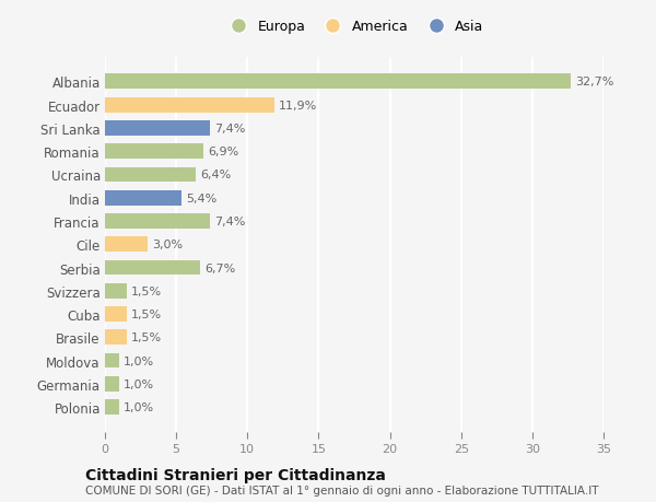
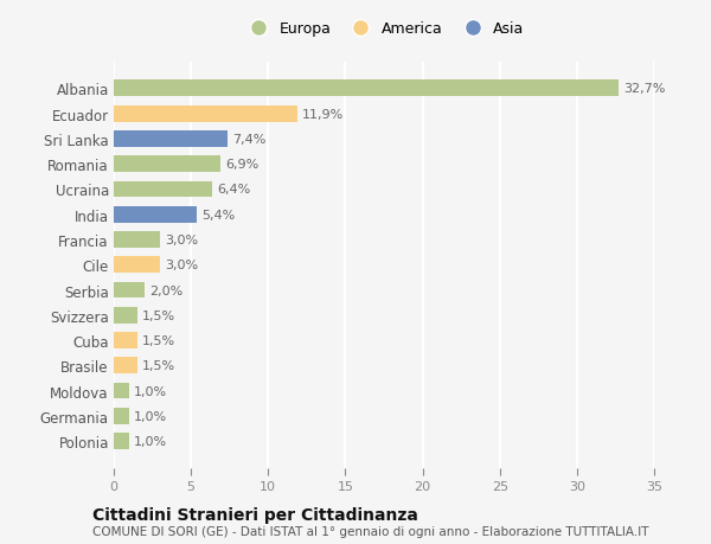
Francia: 7,4% -> 3,0%
Serbia: 6,7% -> 2,0%
